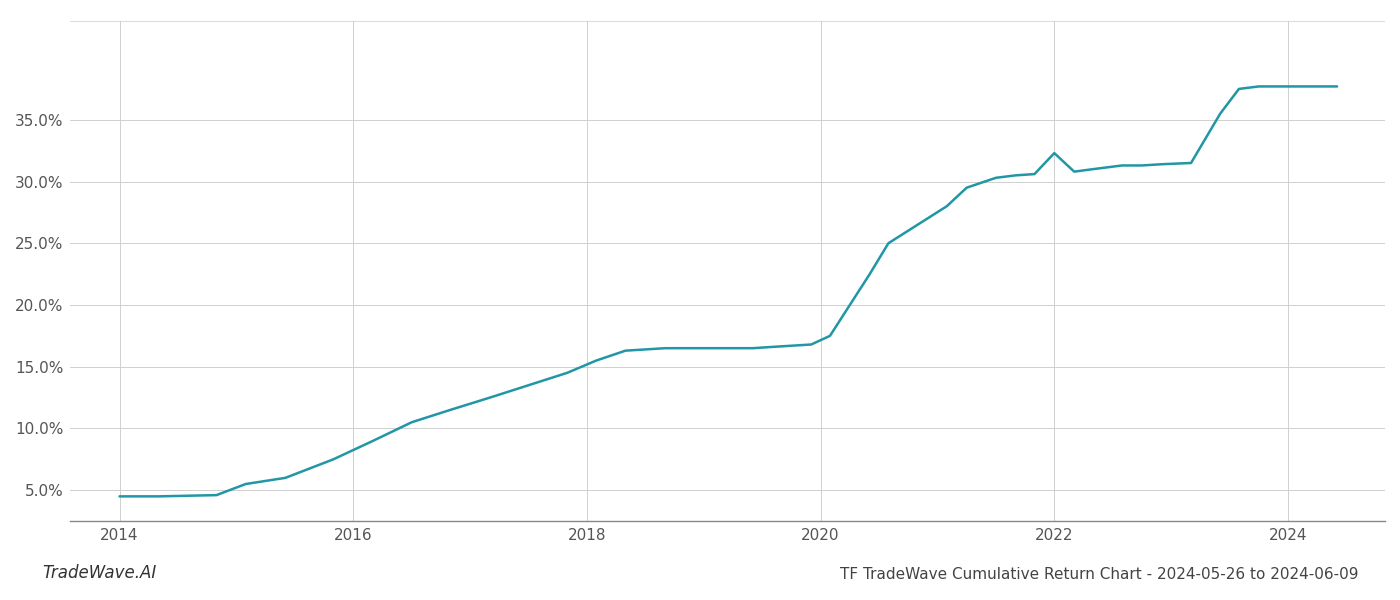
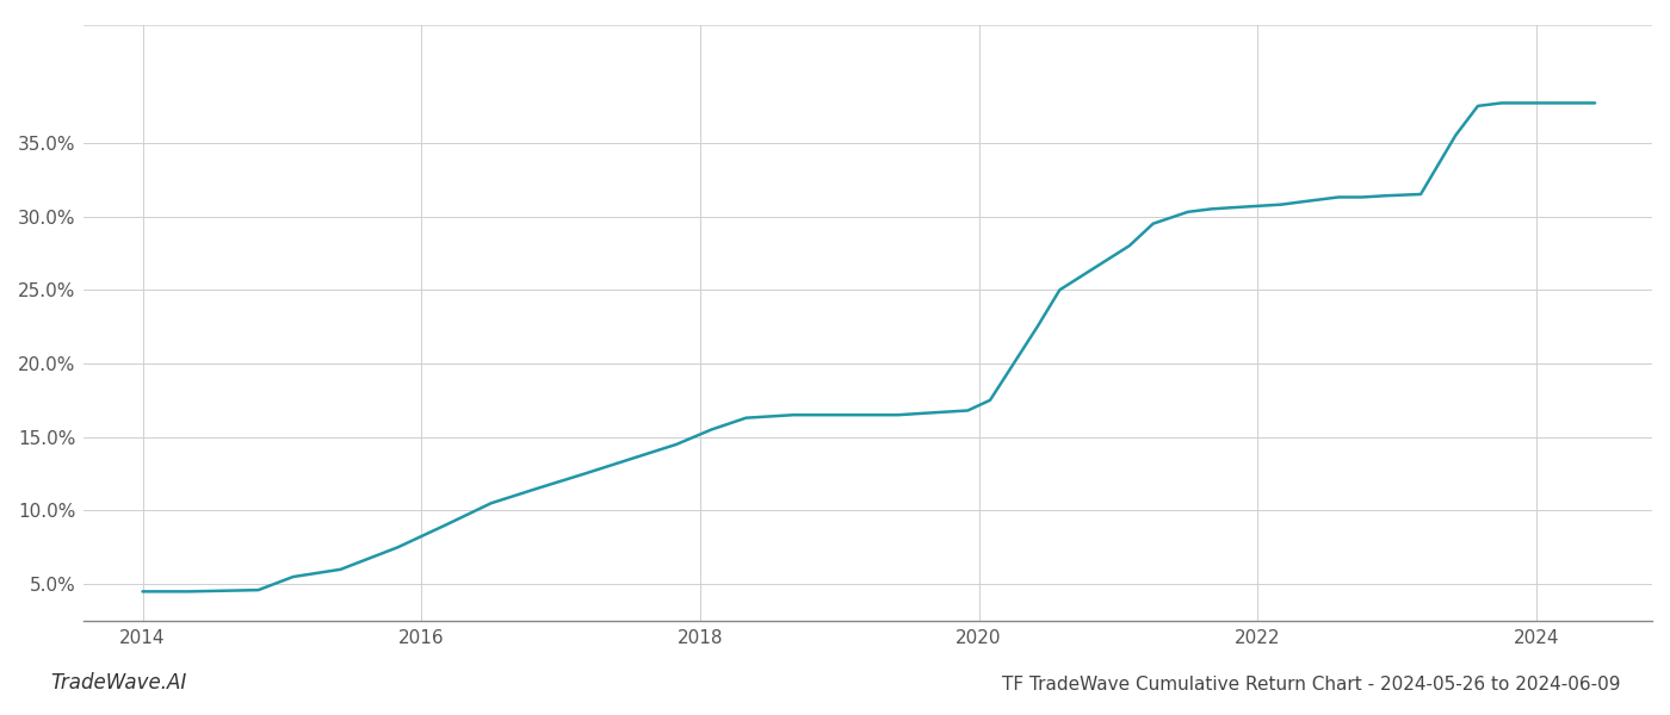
2022: 32.3% -> 30.7%
